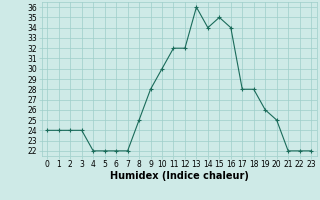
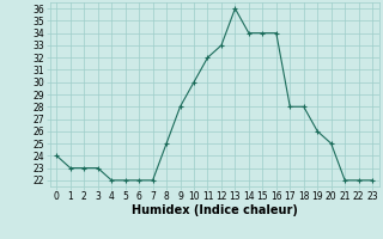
1: 24 -> 23
2: 24 -> 23
3: 24 -> 23
12: 32 -> 33
15: 35 -> 34
